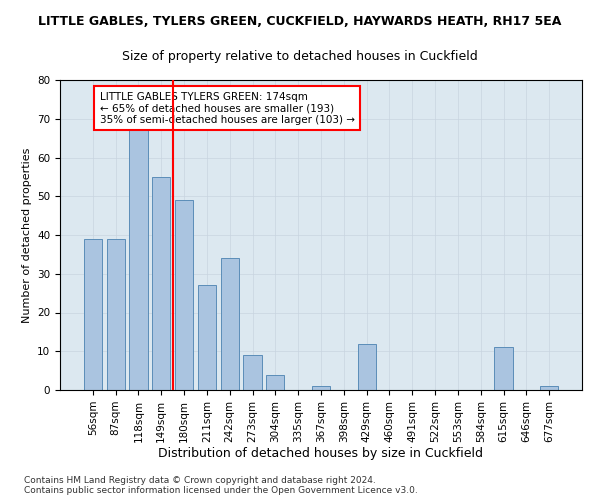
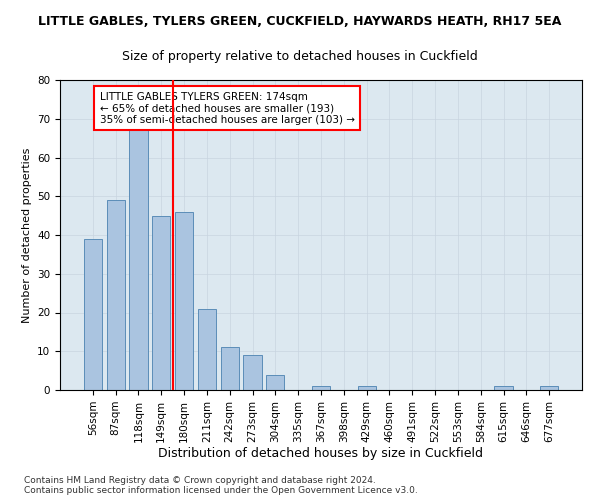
87sqm: 39 -> 49
149sqm: 55 -> 45
180sqm: 49 -> 46
211sqm: 27 -> 21
242sqm: 34 -> 11
429sqm: 12 -> 1
615sqm: 11 -> 1
